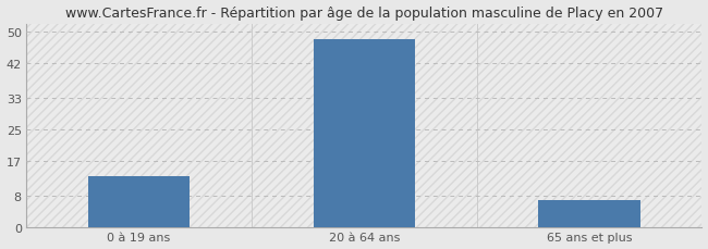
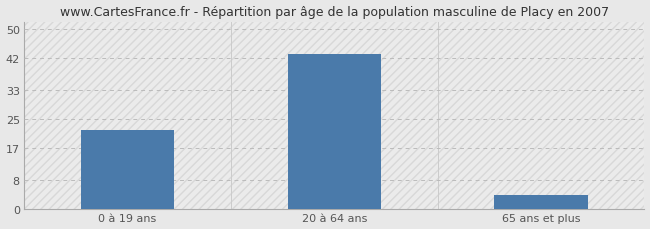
0 à 19 ans: 13 -> 22
20 à 64 ans: 48 -> 43
65 ans et plus: 7 -> 4
